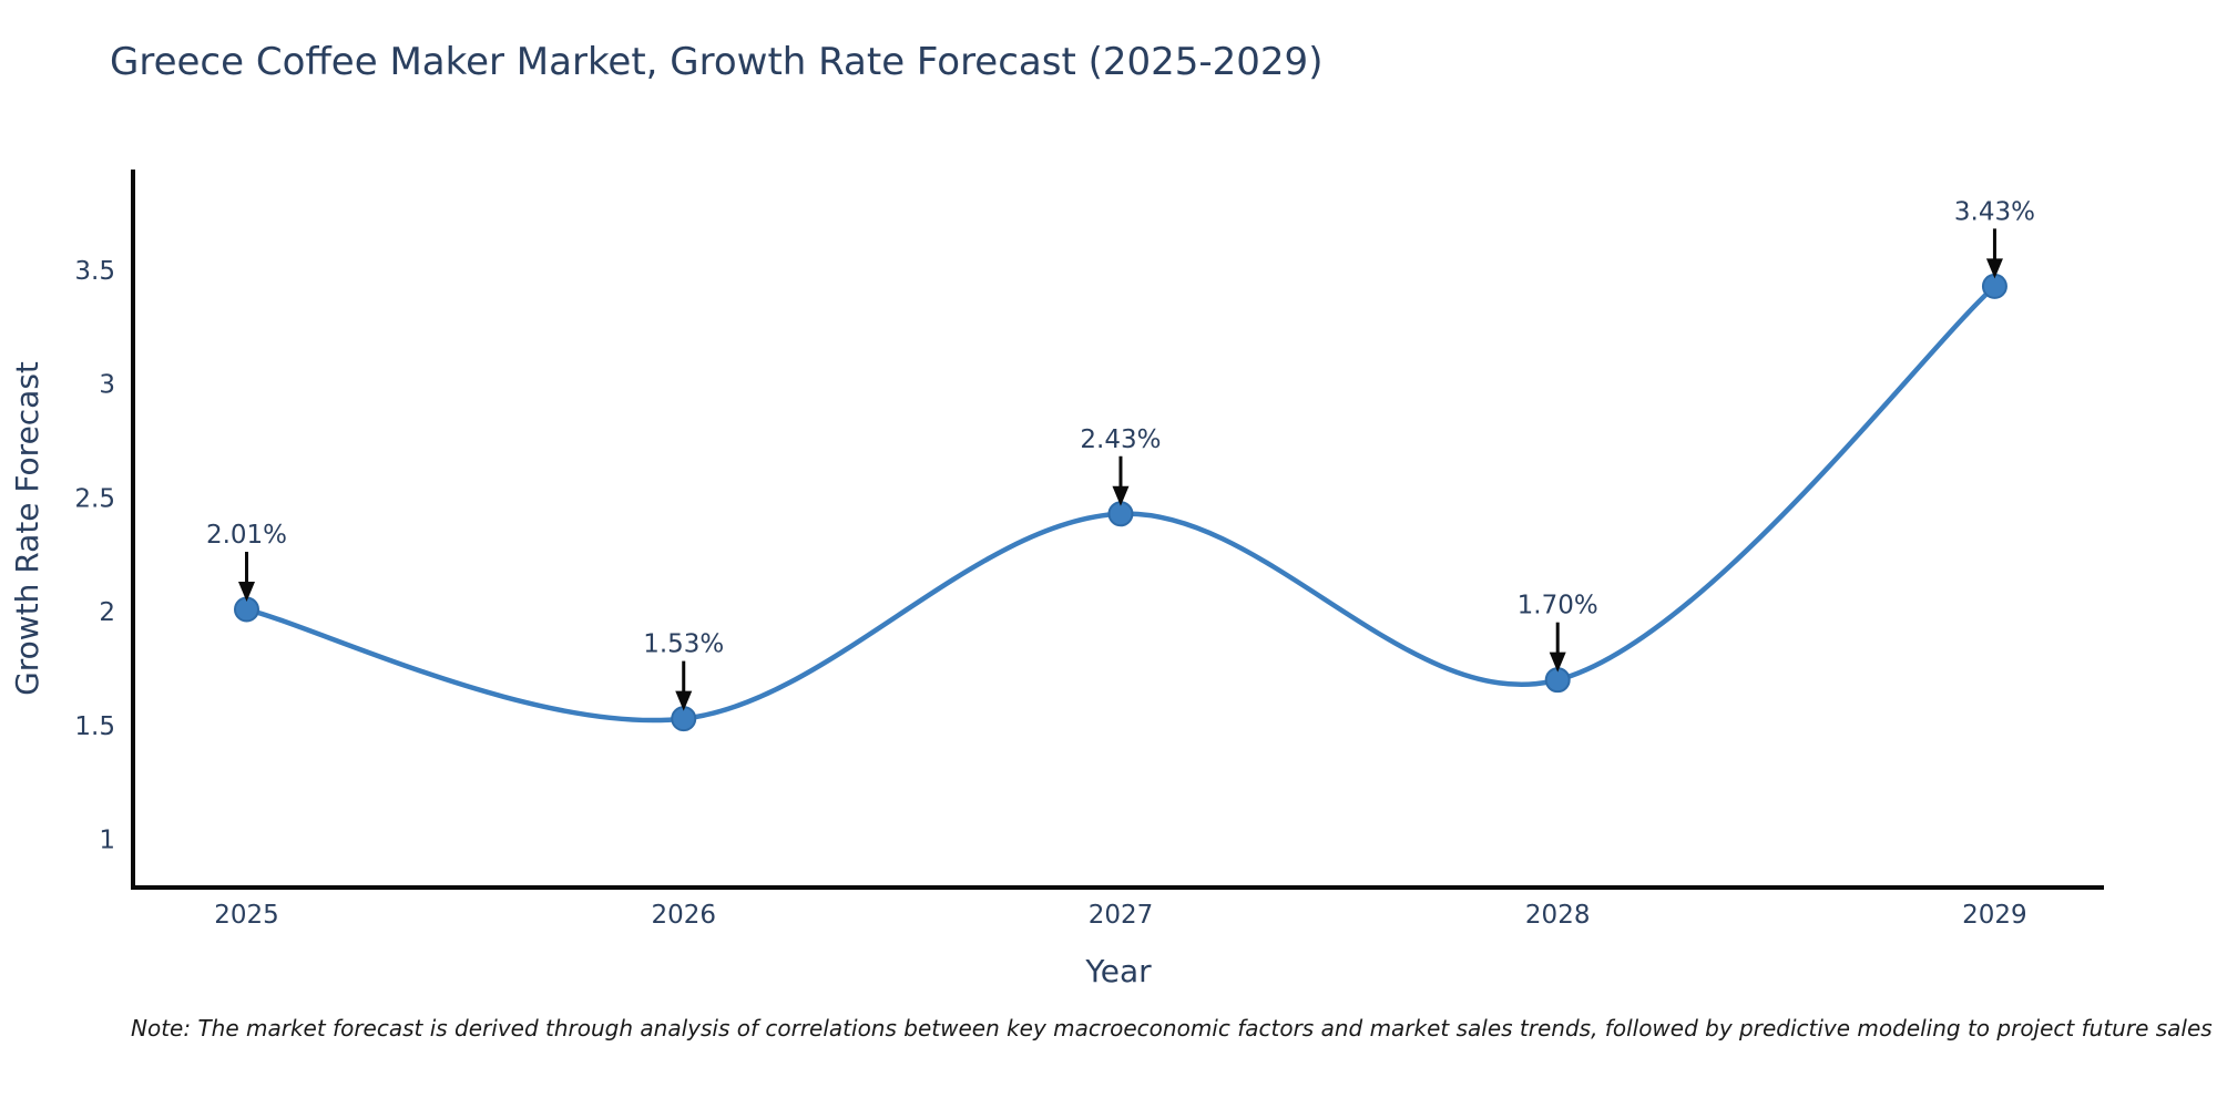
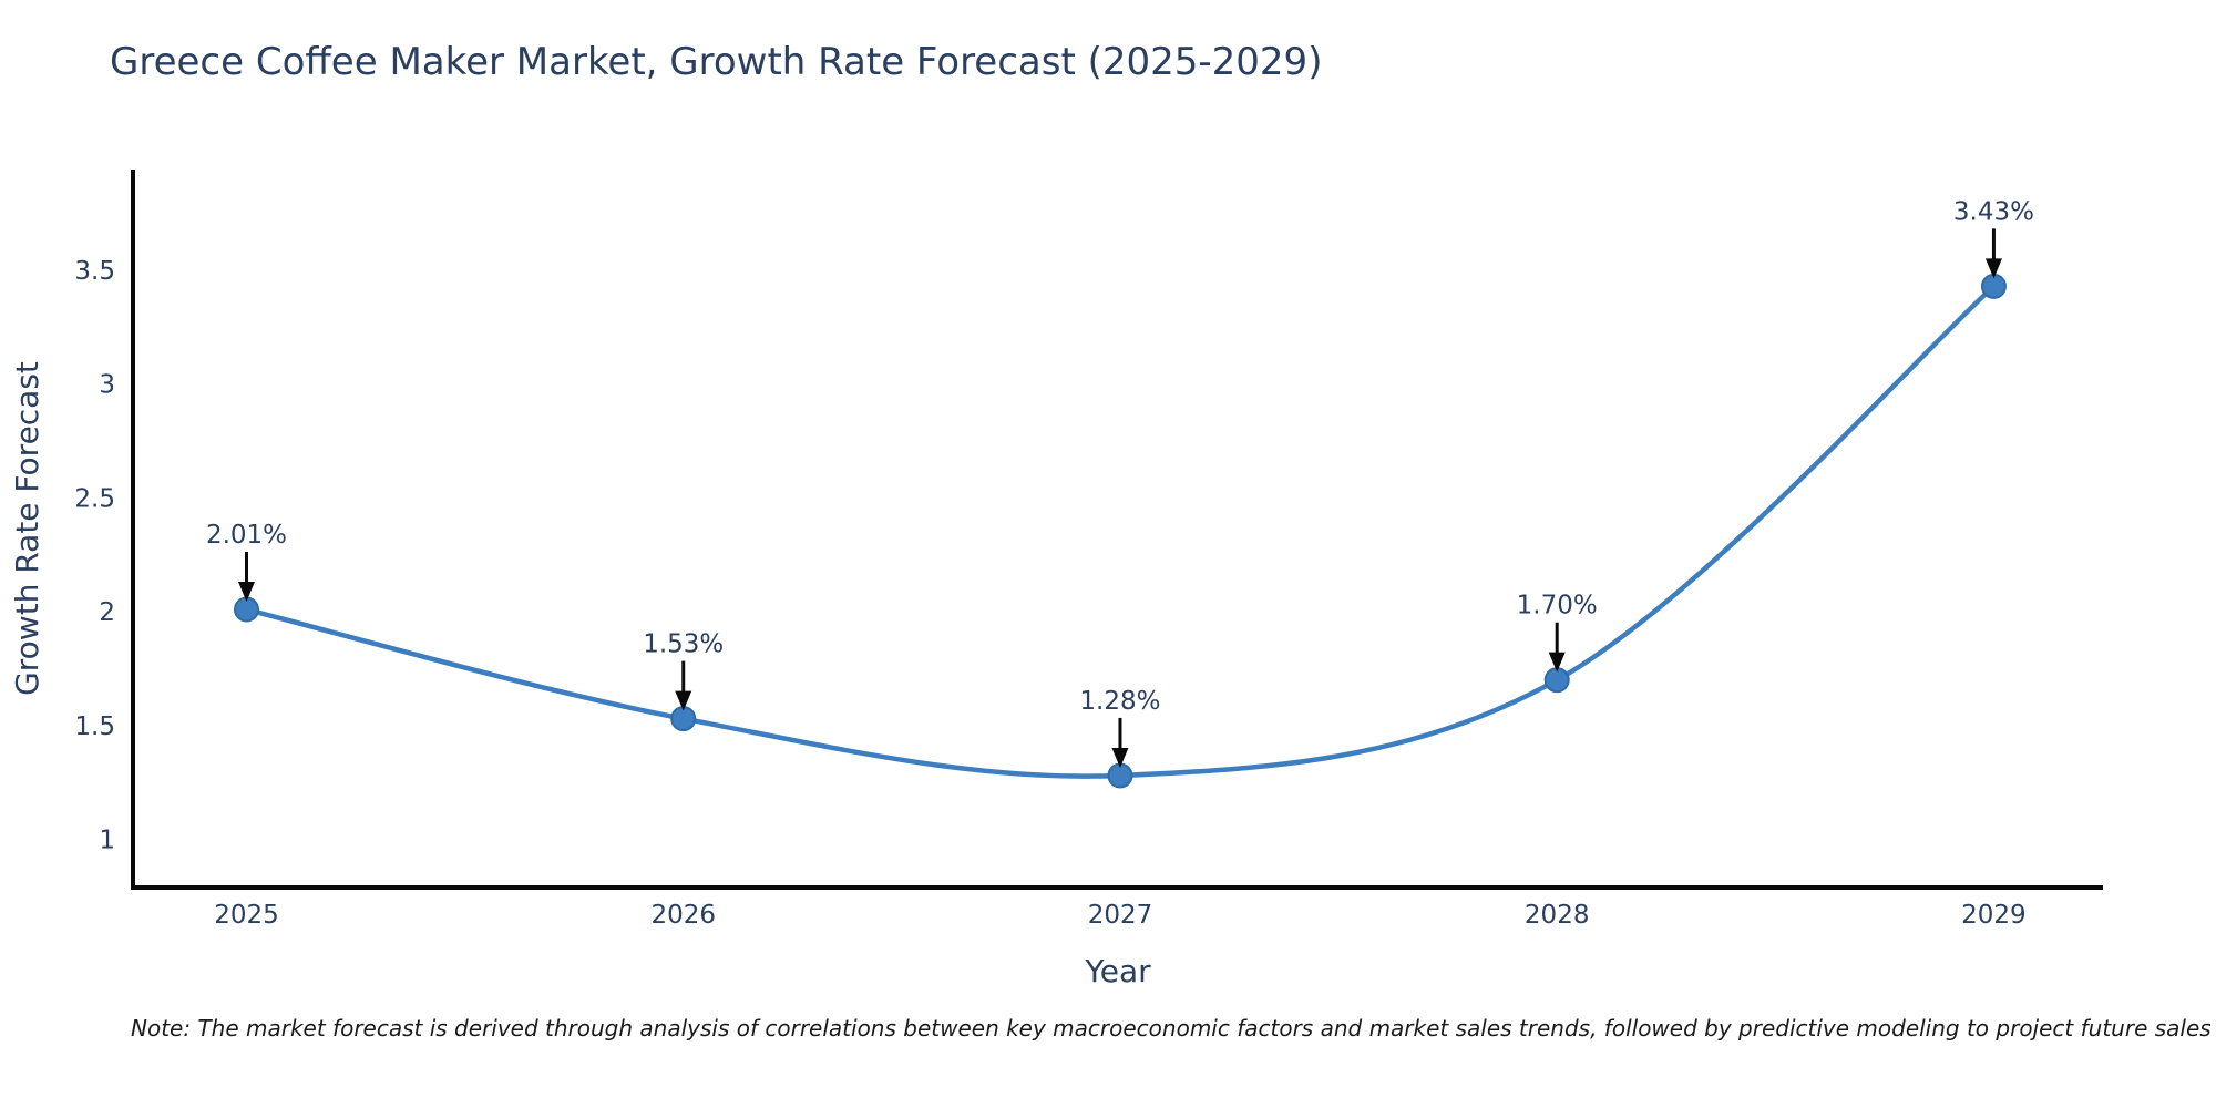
2027: 2.43% -> 1.28%
